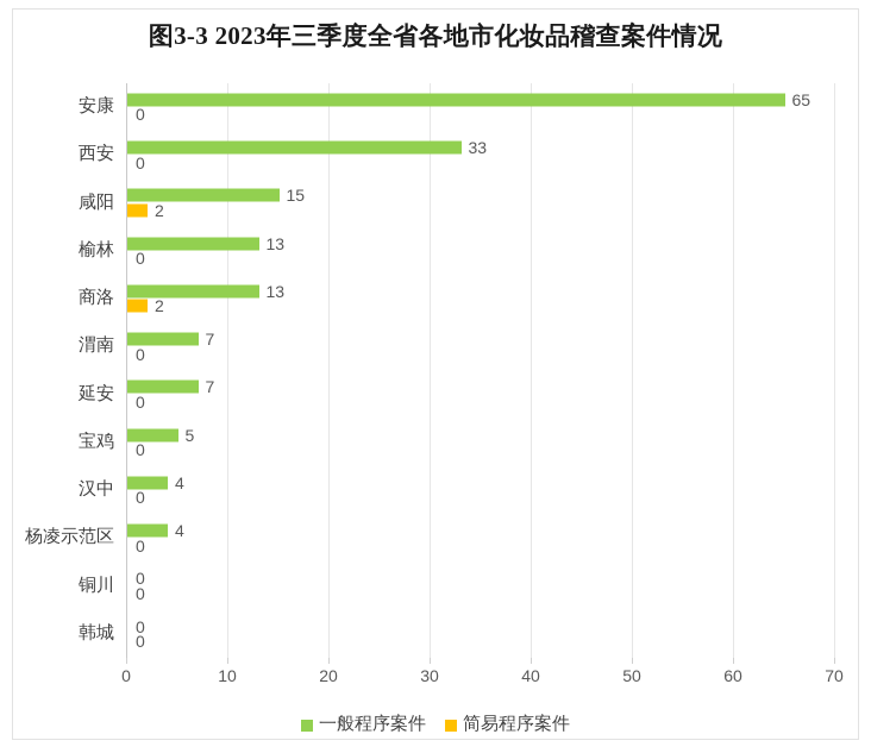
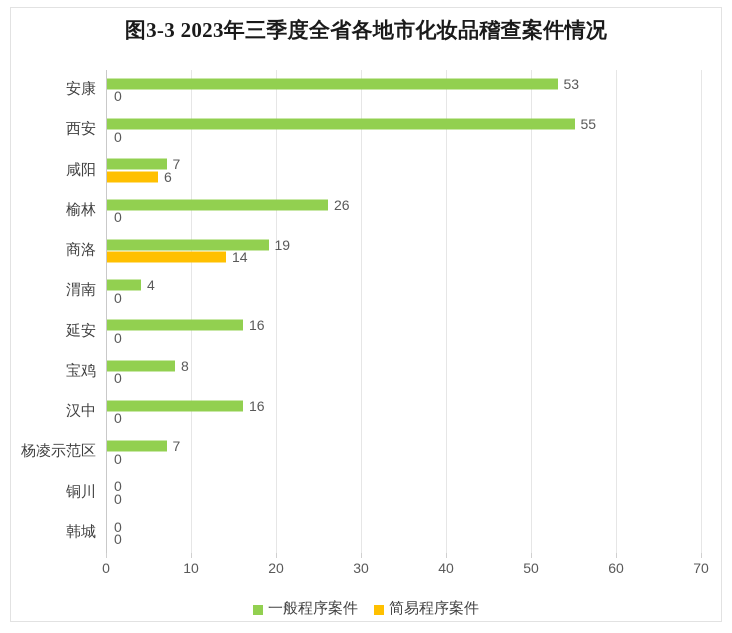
一般程序案件/安康: 65 -> 53
一般程序案件/西安: 33 -> 55
一般程序案件/咸阳: 15 -> 7
简易程序案件/咸阳: 2 -> 6
一般程序案件/榆林: 13 -> 26
一般程序案件/商洛: 13 -> 19
简易程序案件/商洛: 2 -> 14
一般程序案件/渭南: 7 -> 4
一般程序案件/延安: 7 -> 16
一般程序案件/宝鸡: 5 -> 8
一般程序案件/汉中: 4 -> 16
一般程序案件/杨凌示范区: 4 -> 7
